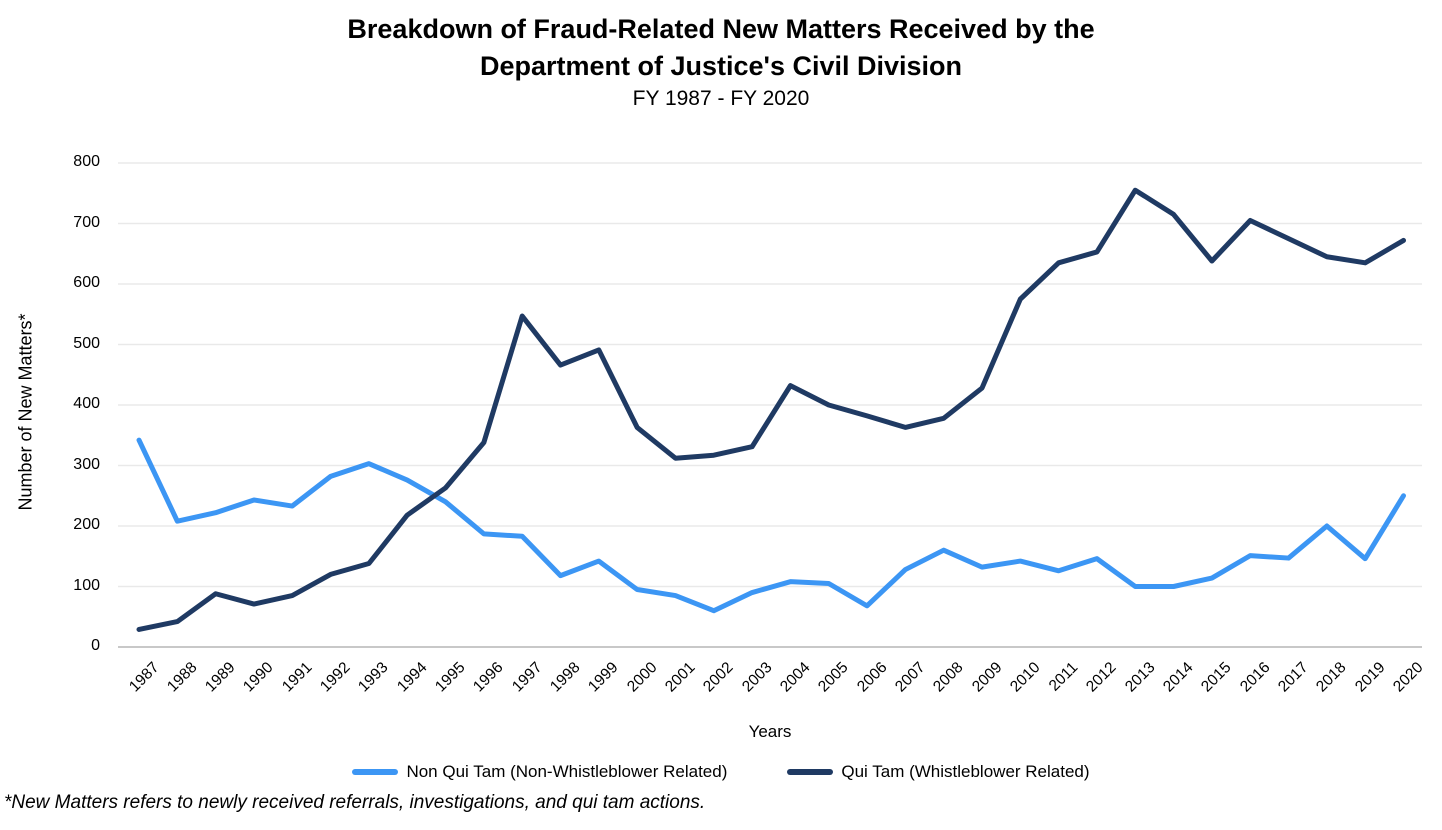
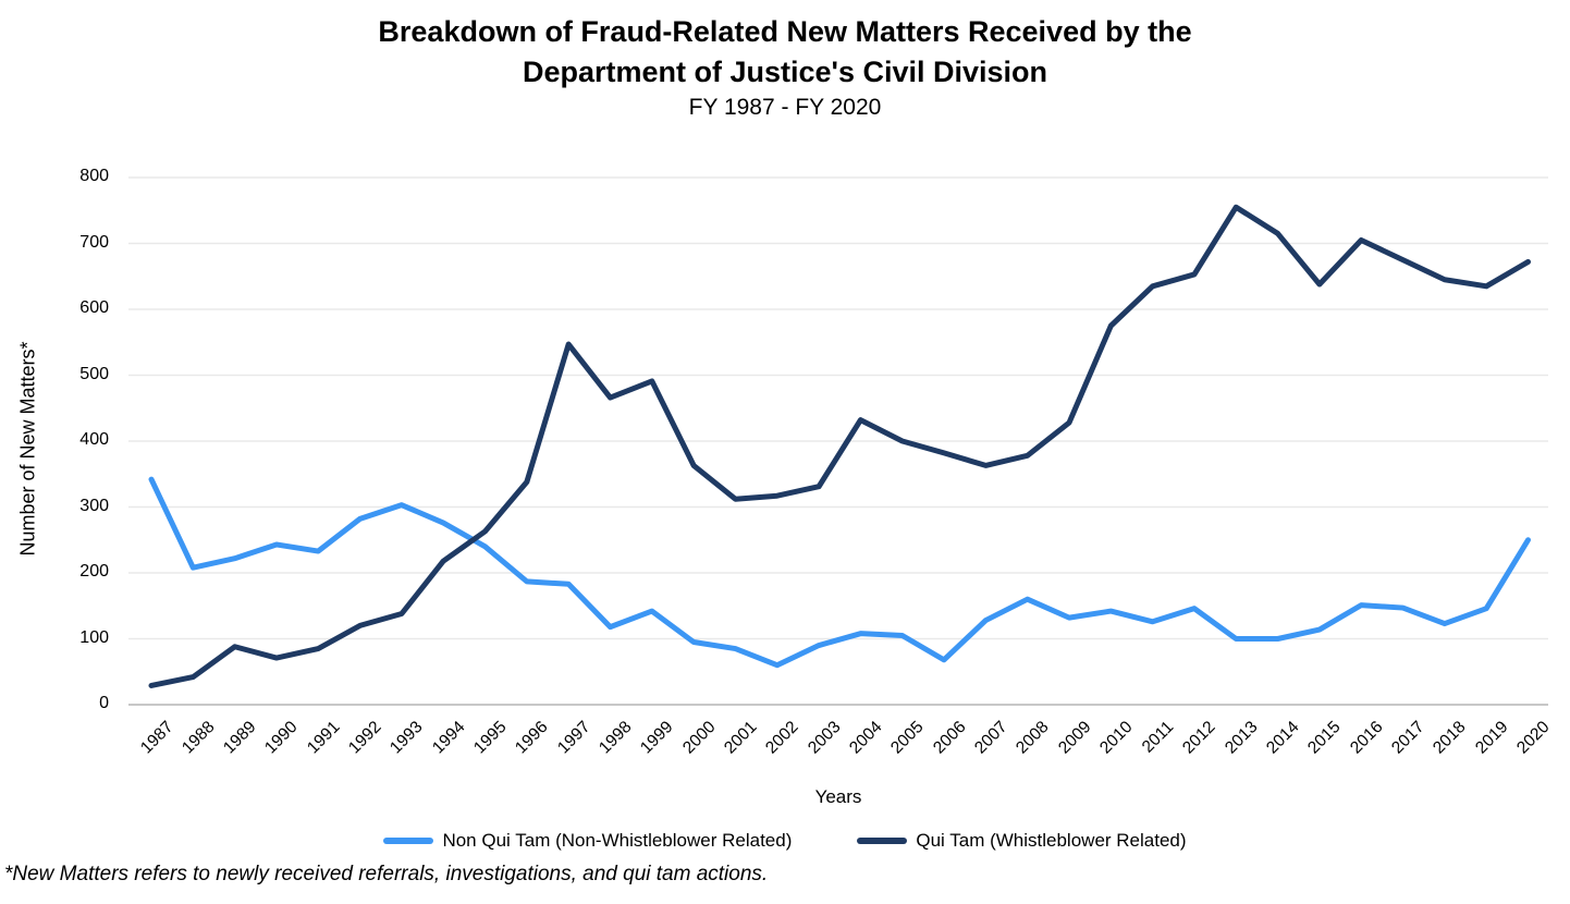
Non Qui Tam (Non-Whistleblower Related)/2018: 200 -> 120
